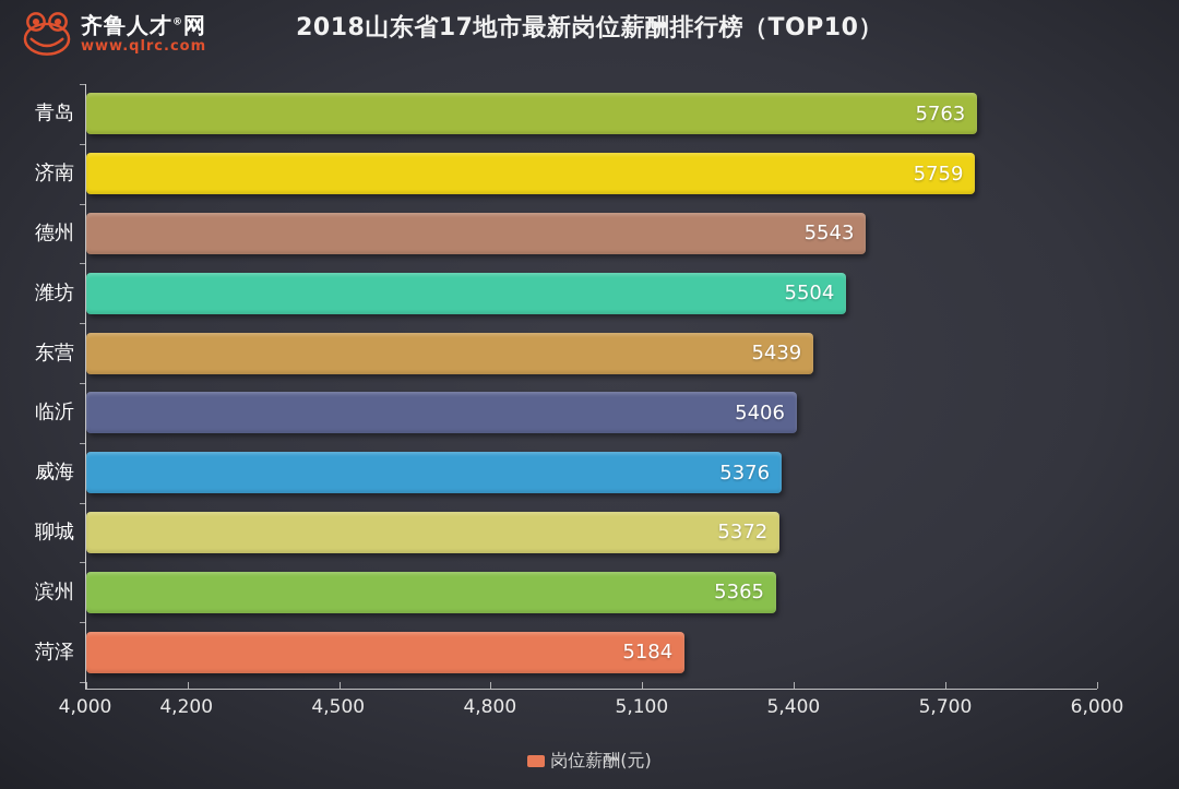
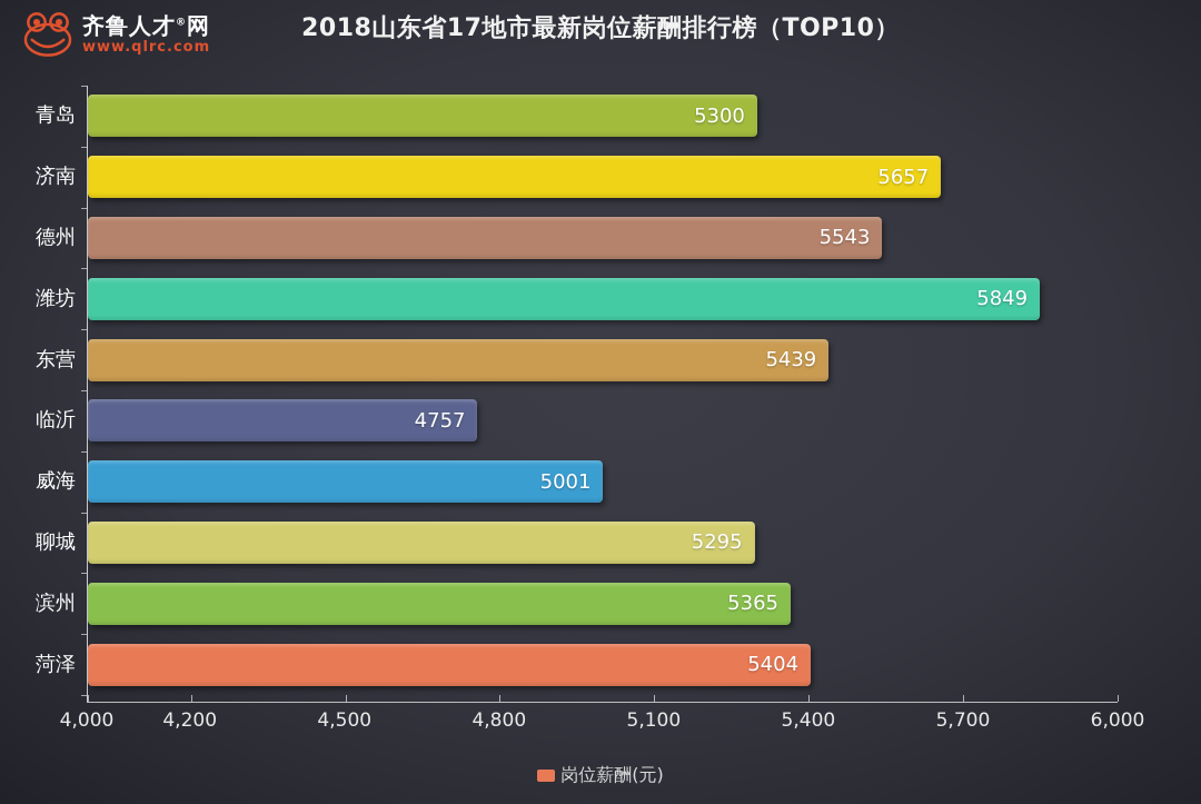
青岛: 5763 -> 5300
济南: 5759 -> 5657
潍坊: 5504 -> 5849
临沂: 5406 -> 4757
威海: 5376 -> 5001
聊城: 5372 -> 5295
菏泽: 5184 -> 5404
